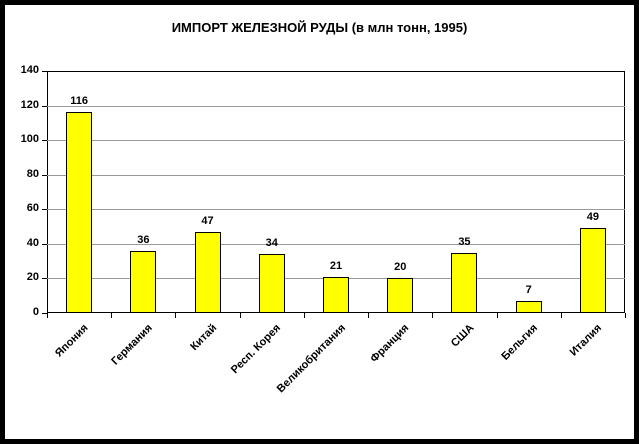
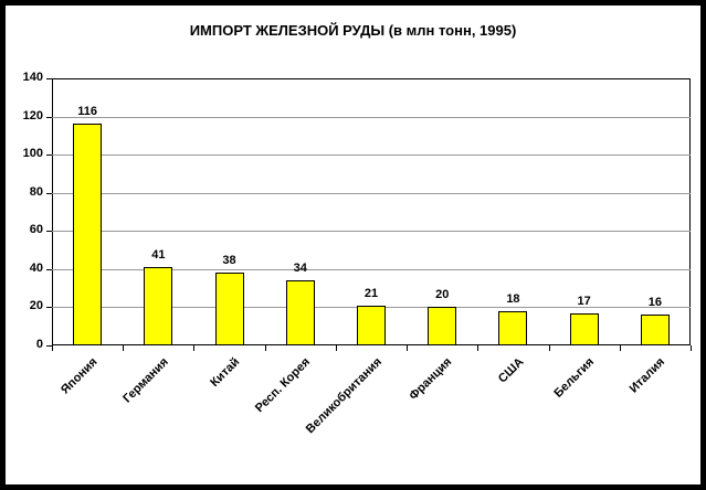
Германия: 36 -> 41
Китай: 47 -> 38
США: 35 -> 18
Бельгия: 7 -> 17
Италия: 49 -> 16
